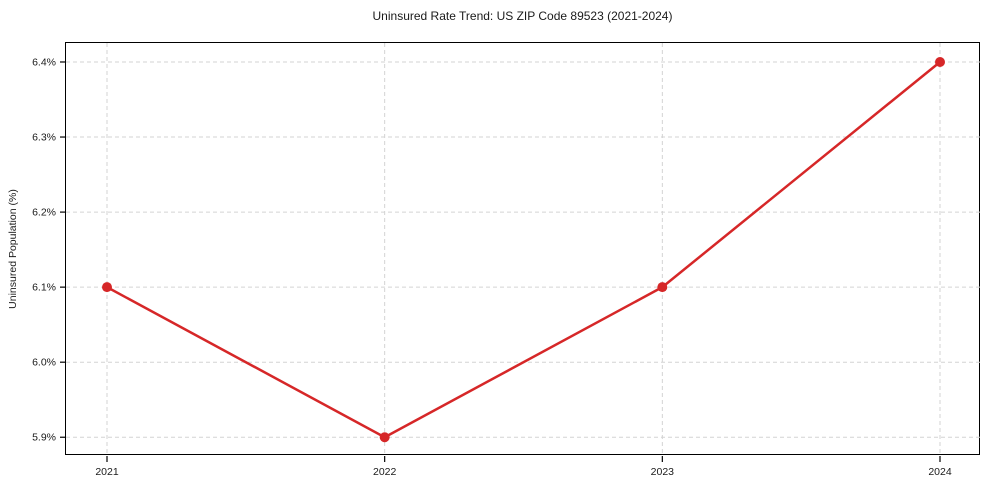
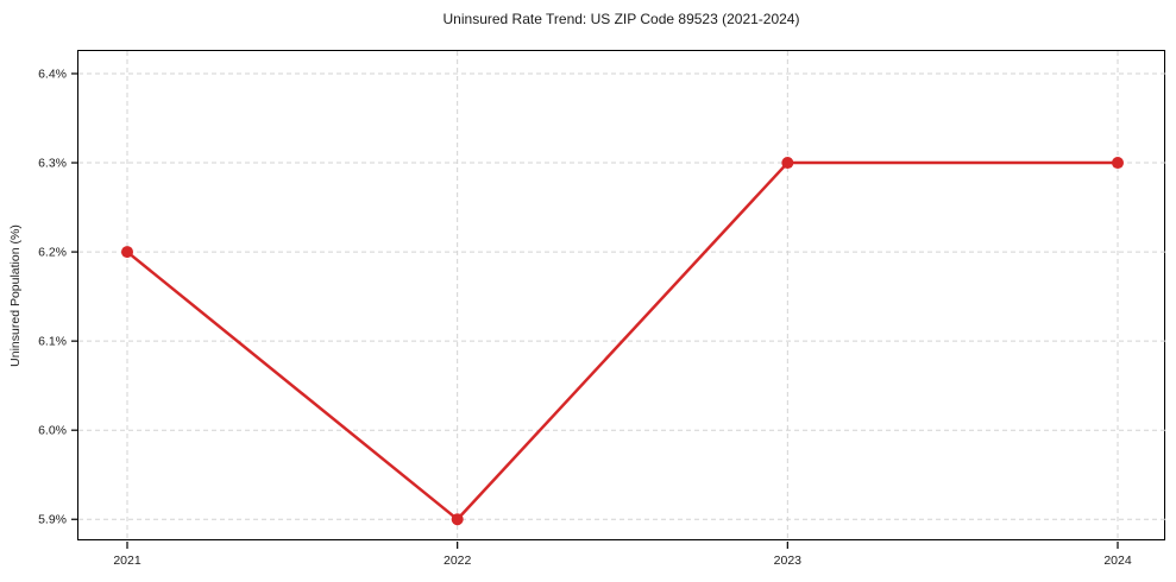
2021: 6.1% -> 6.2%
2023: 6.1% -> 6.3%
2024: 6.4% -> 6.3%
